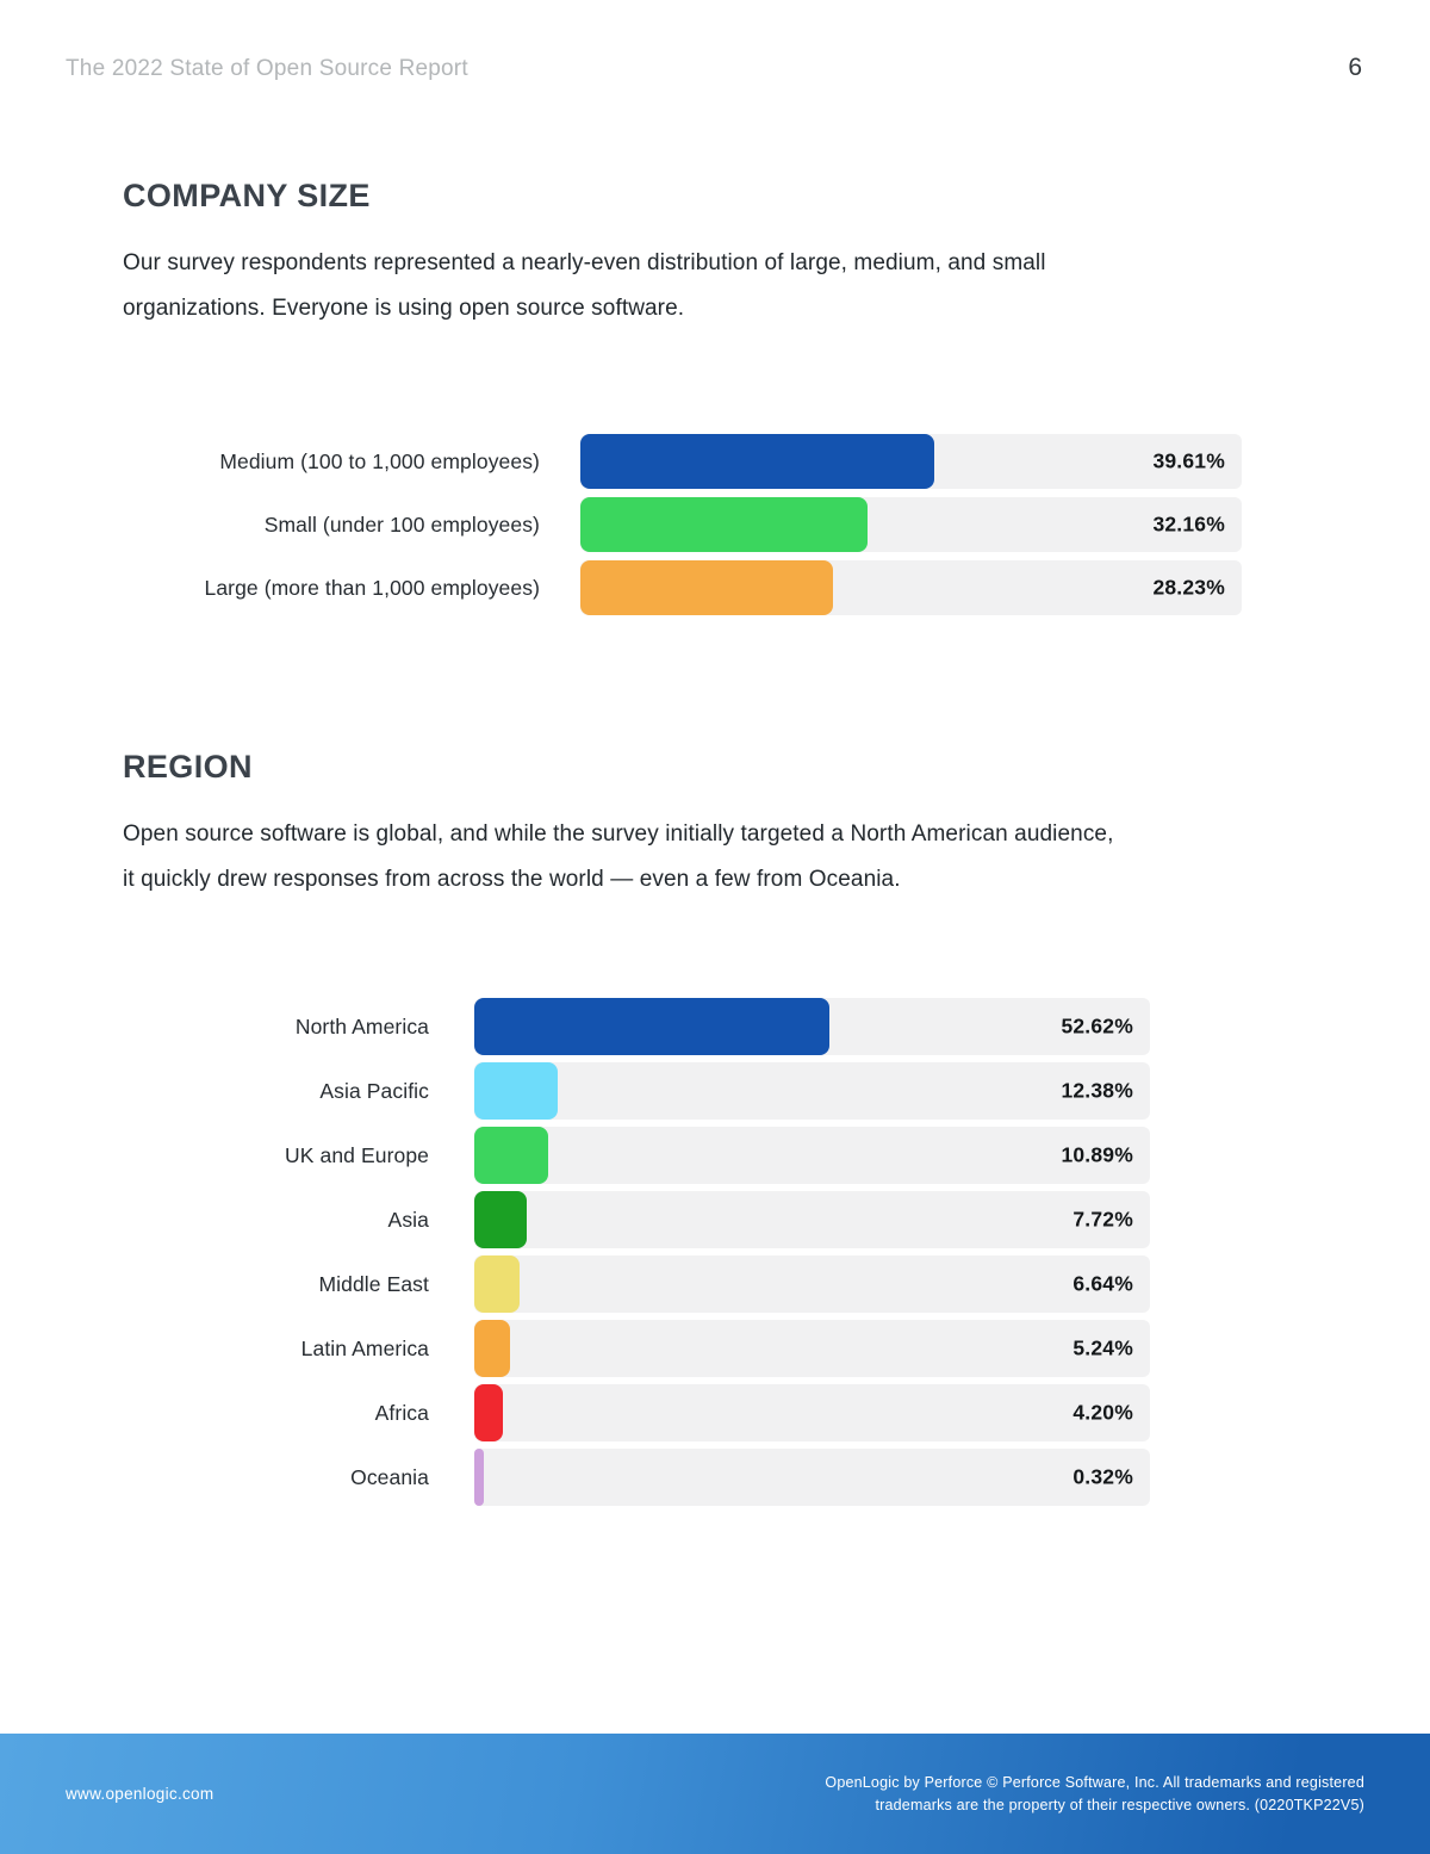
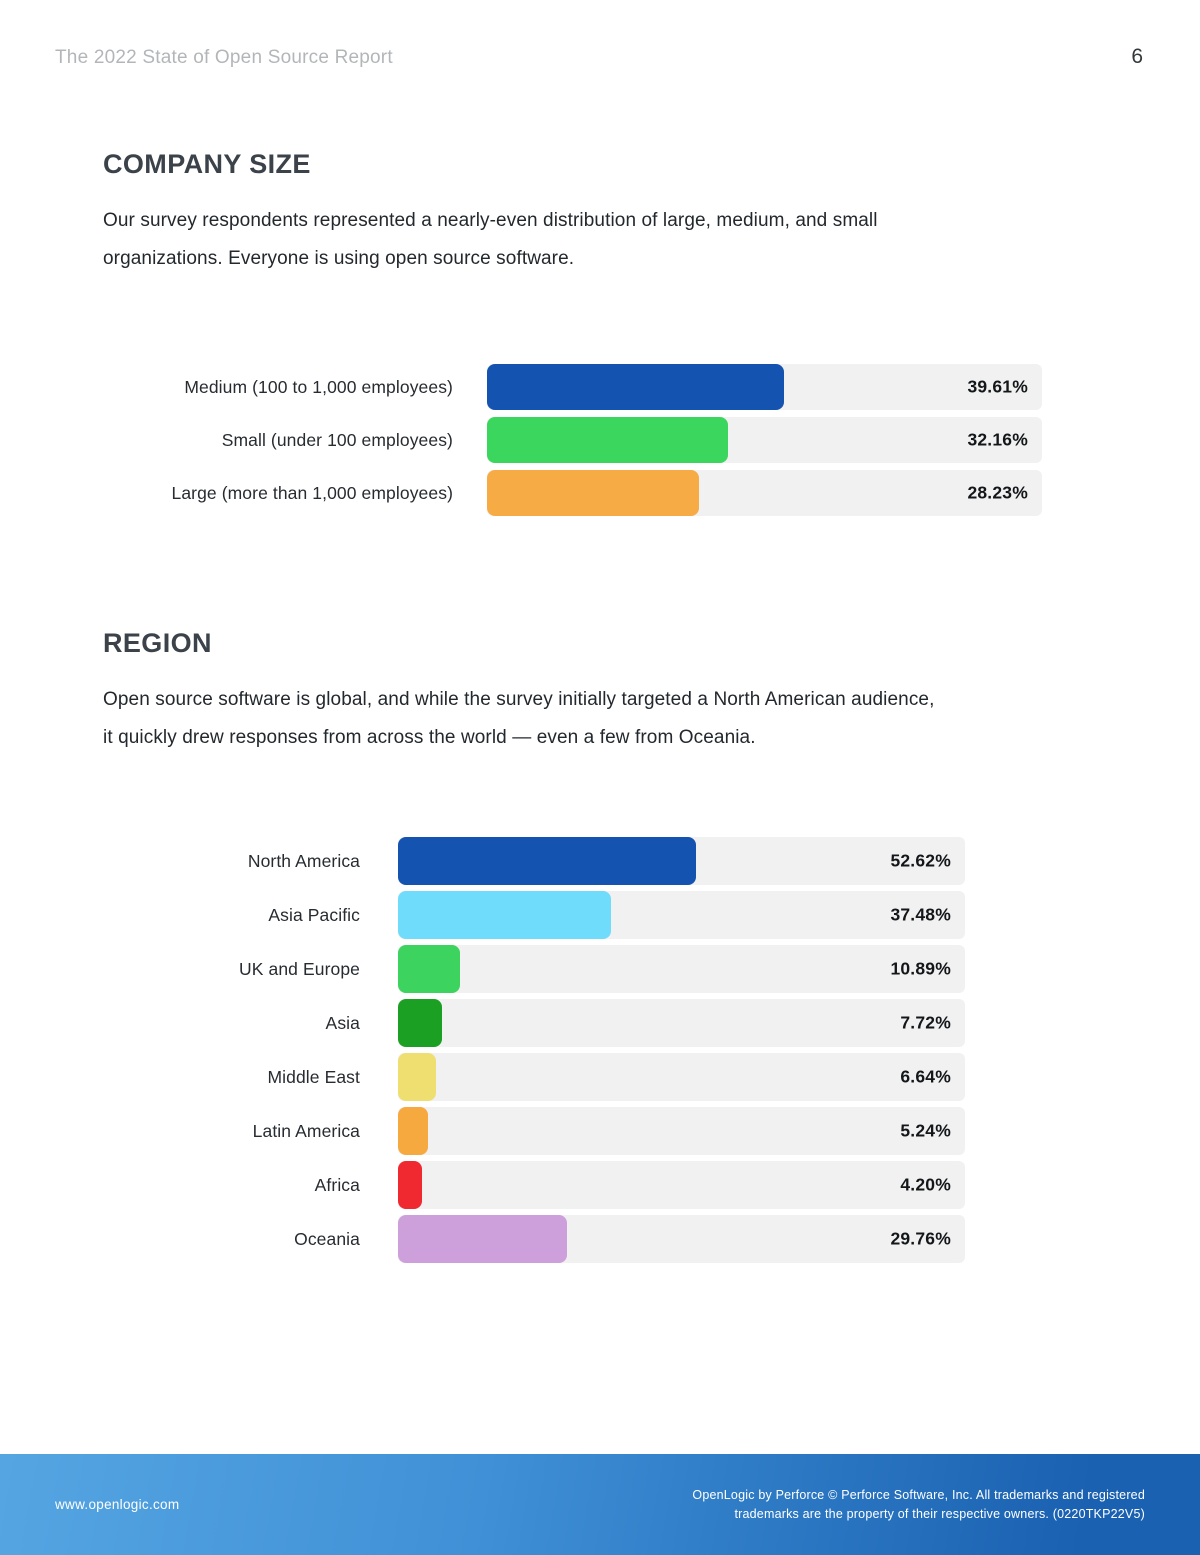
REGION/Asia Pacific: 12.38% -> 37.48%
REGION/Oceania: 0.32% -> 29.76%
